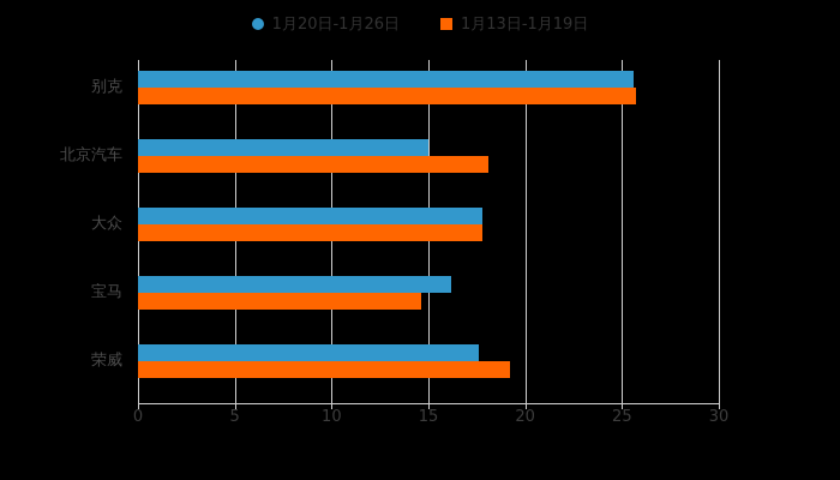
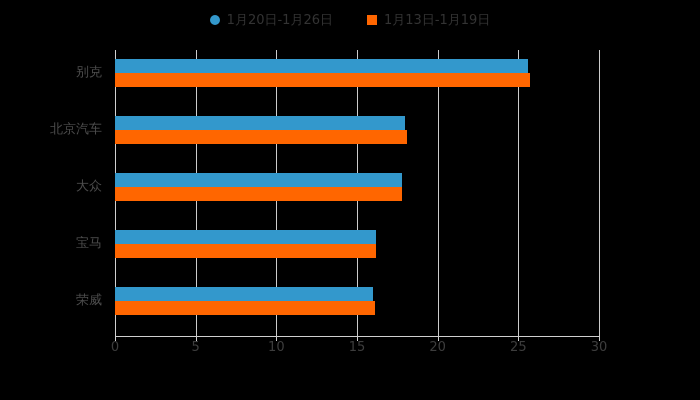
1月20日-1月26日/北京汽车: 15.0 -> 18.0
1月13日-1月19日/宝马: 14.6 -> 16.2
1月20日-1月26日/荣威: 17.6 -> 16.0
1月13日-1月19日/荣威: 19.2 -> 16.1
